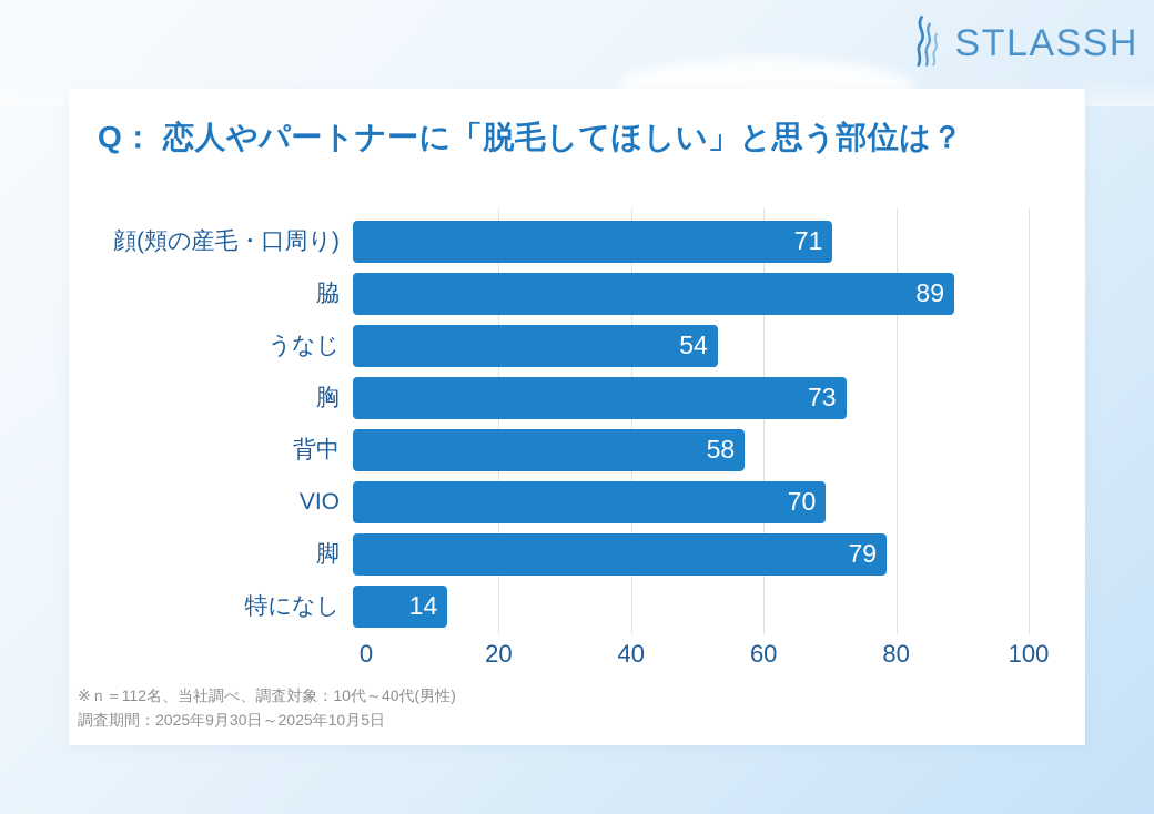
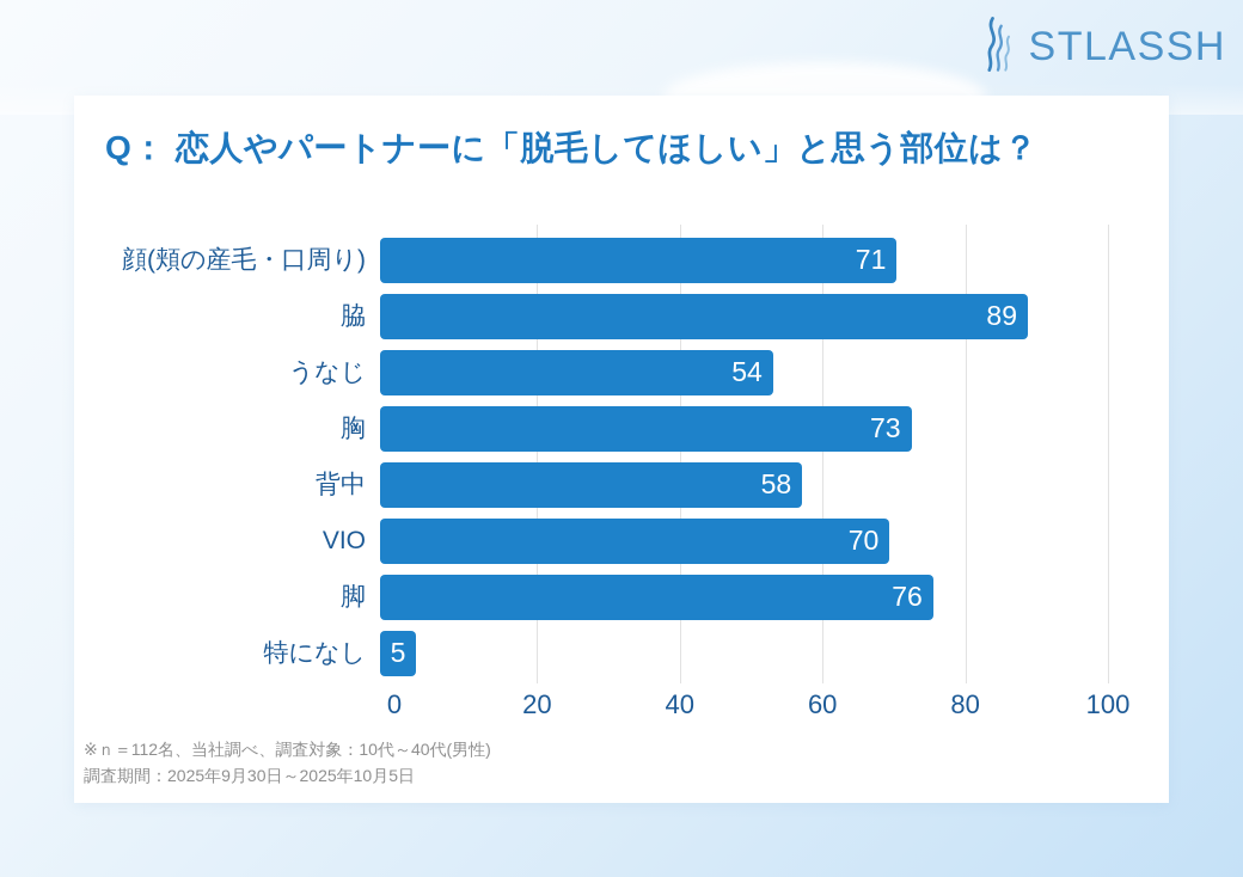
脚: 79 -> 76
特になし: 14 -> 5
